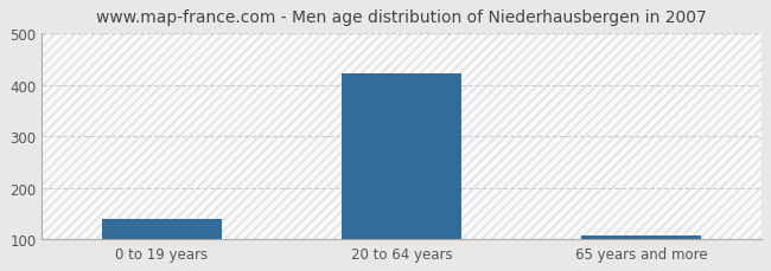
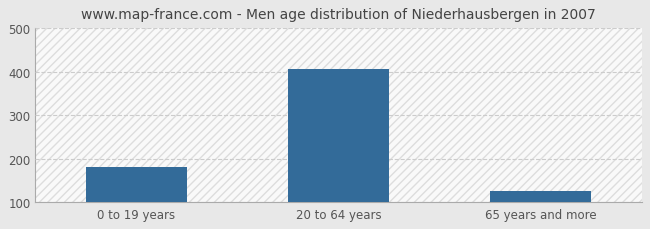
0 to 19 years: 140 -> 180
20 to 64 years: 422 -> 405
65 years and more: 108 -> 125
